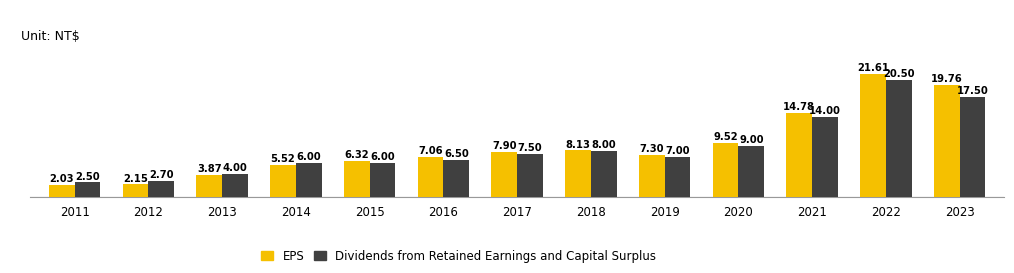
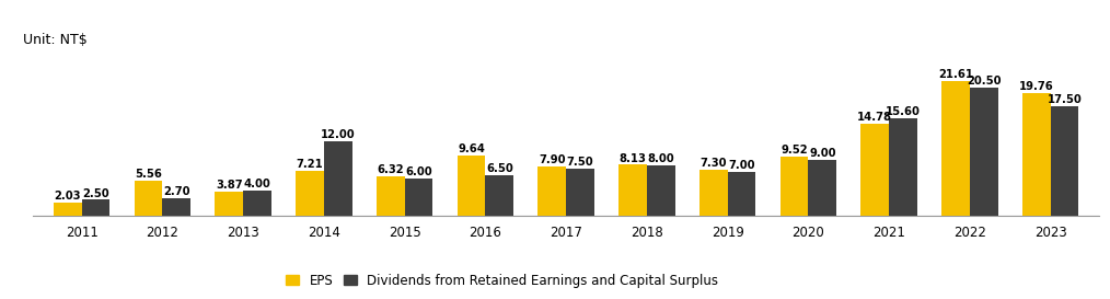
EPS/2012: 2.15 -> 5.56
EPS/2014: 5.52 -> 7.21
Dividends from Retained Earnings and Capital Surplus/2014: 6.00 -> 12.00
EPS/2016: 7.06 -> 9.64
Dividends from Retained Earnings and Capital Surplus/2021: 14.00 -> 15.60
